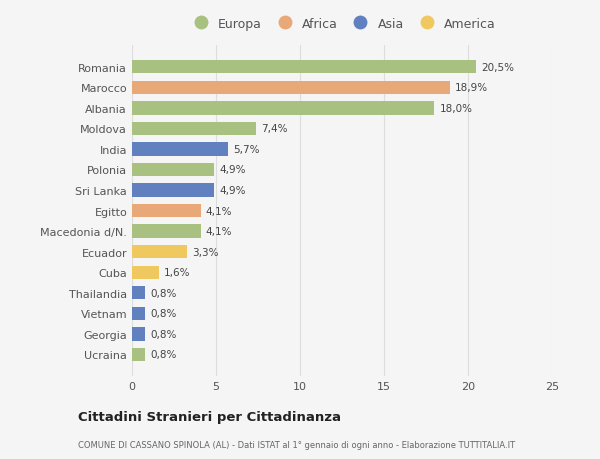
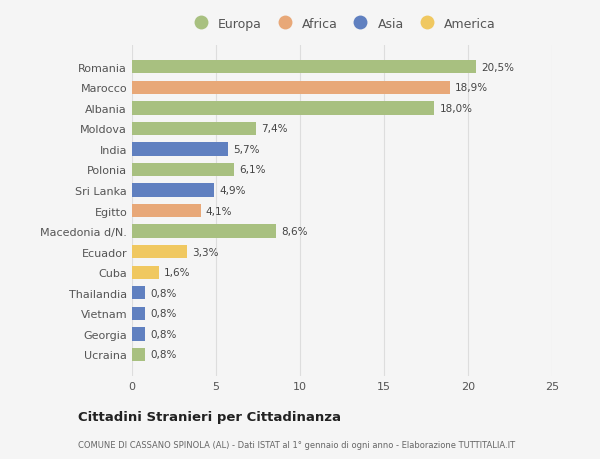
Polonia: 4,9% -> 6,1%
Macedonia d/N.: 4,1% -> 8,6%
